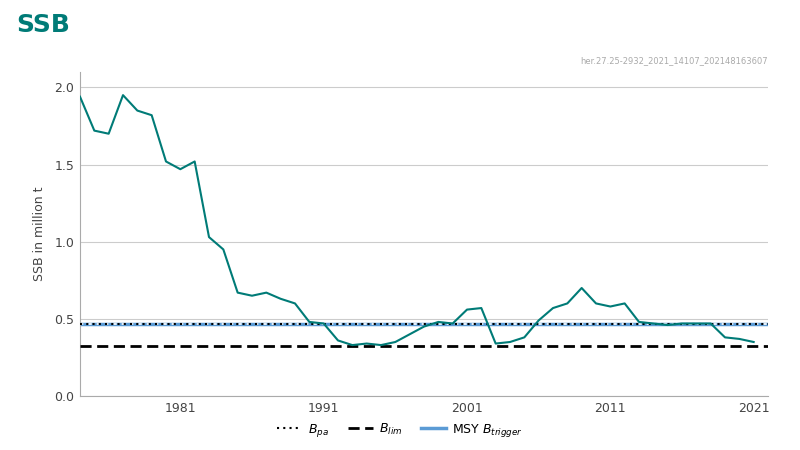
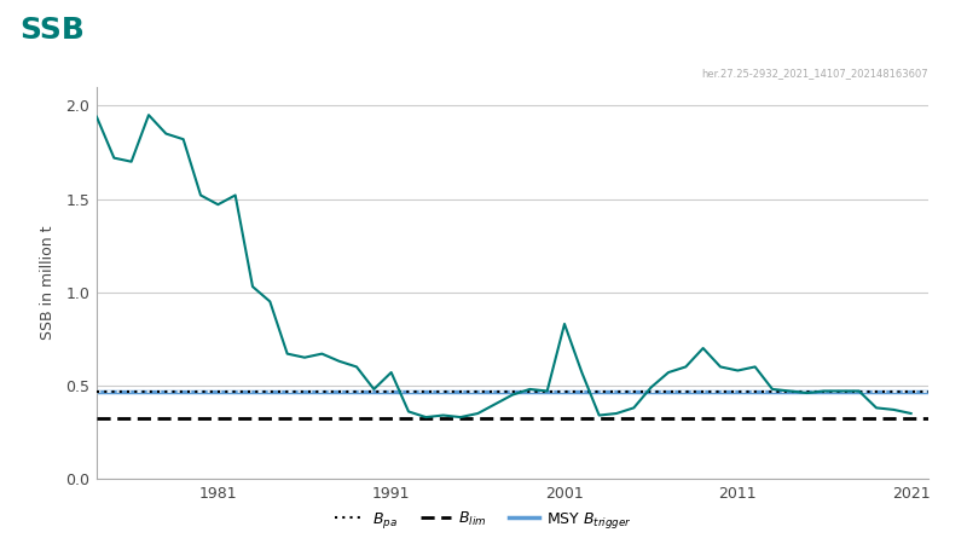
1991: 0.47 -> 0.57
2001: 0.56 -> 0.83
